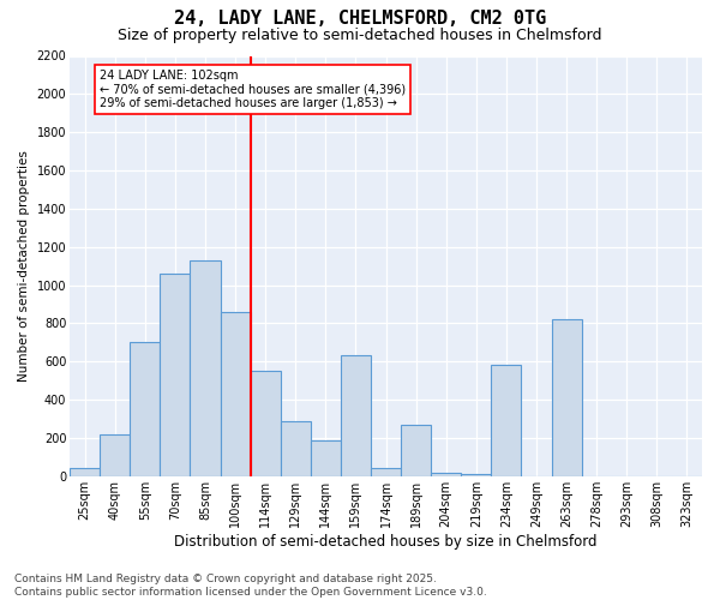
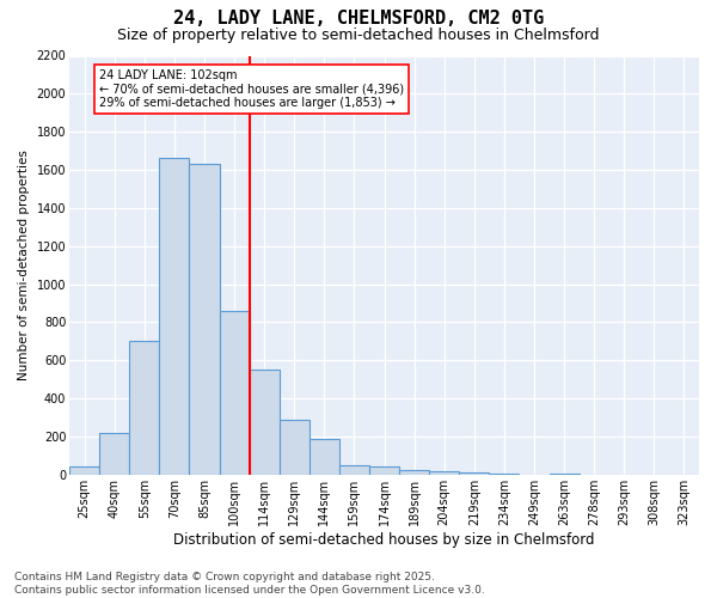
70sqm: 1060 -> 1660
85sqm: 1130 -> 1630
159sqm: 630 -> 50
189sqm: 270 -> 20
234sqm: 580 -> 0
263sqm: 820 -> 0
